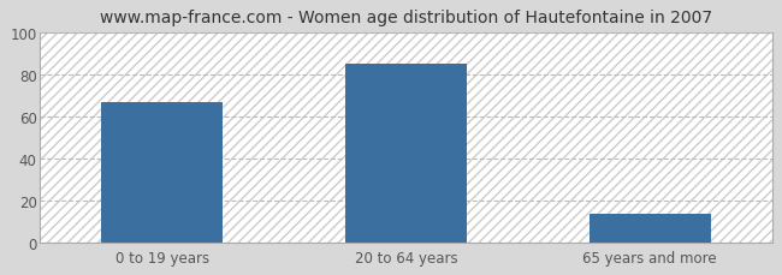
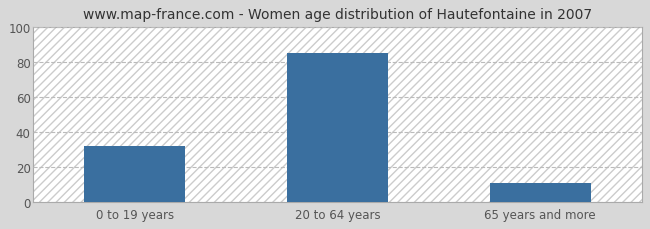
0 to 19 years: 67 -> 32
65 years and more: 14 -> 11
